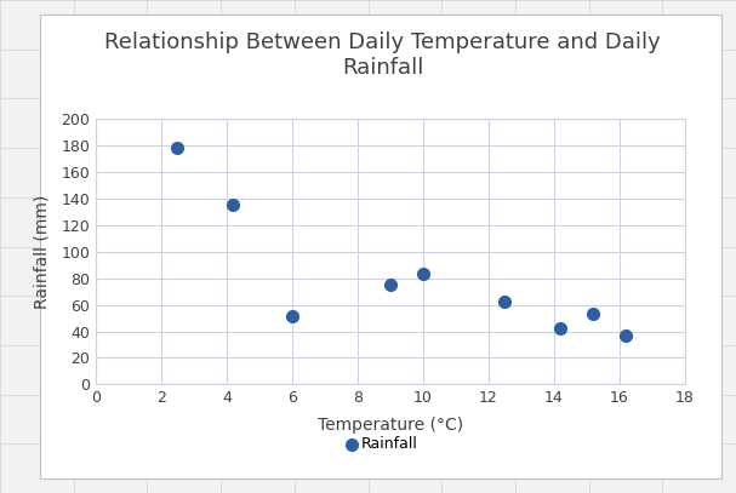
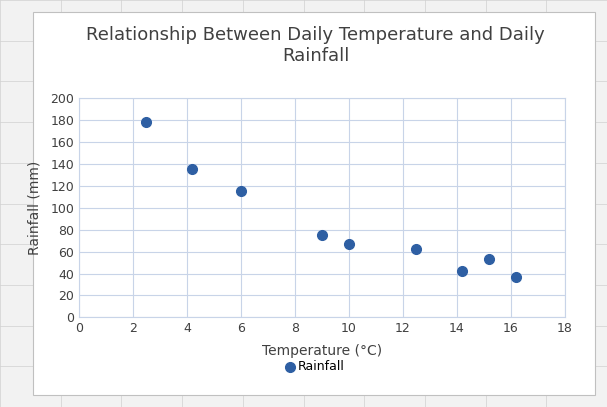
6: 51 -> 115
10: 83 -> 67
